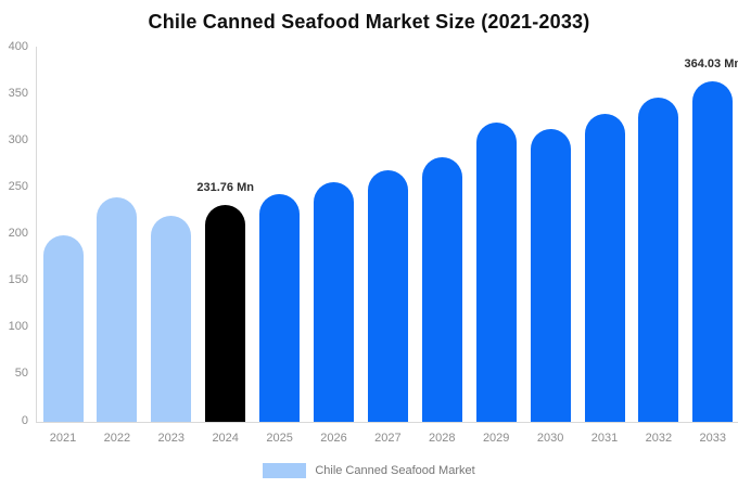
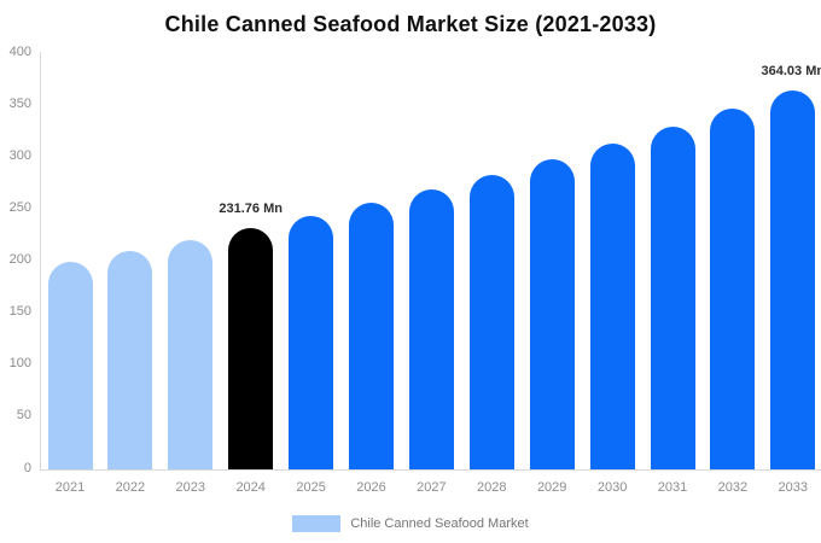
2022: 240 -> 210
2029: 320 -> 300
